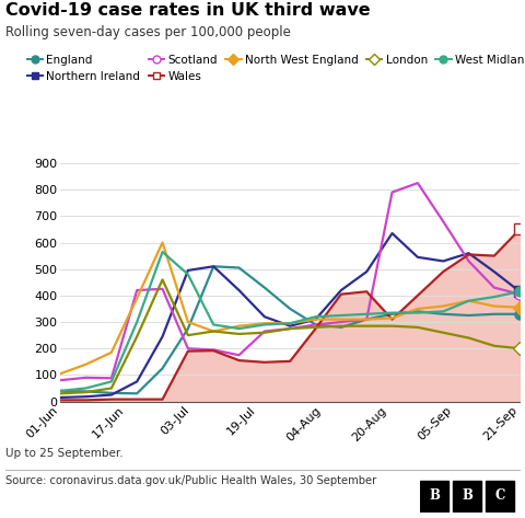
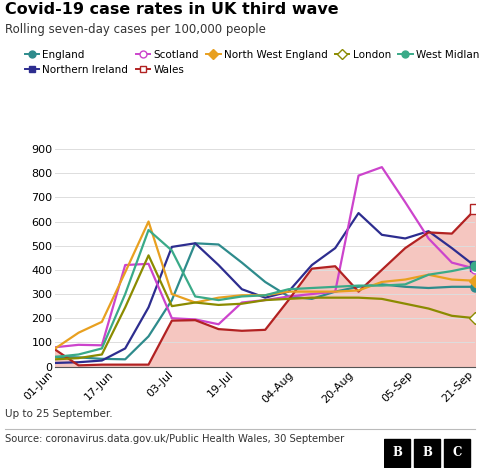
Wales/01-Jun: 5 -> 70
North West England/01-Jun: 105 -> 75
